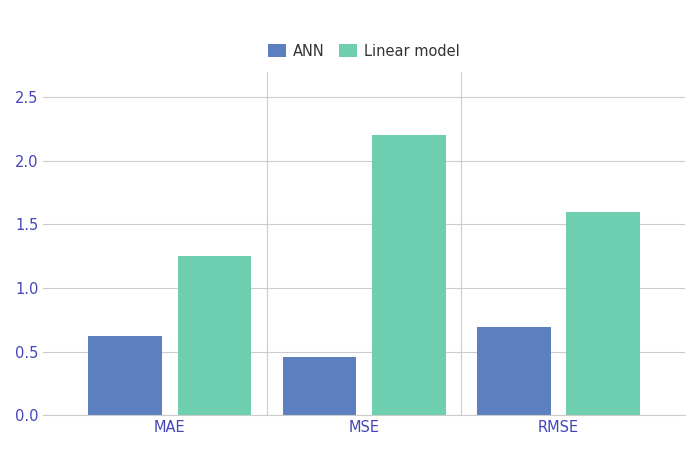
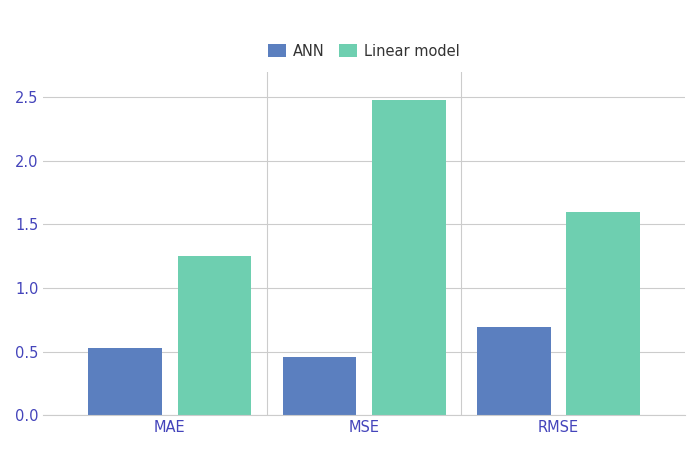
ANN/MAE: 0.62 -> 0.53
Linear model/MSE: 2.20 -> 2.48
